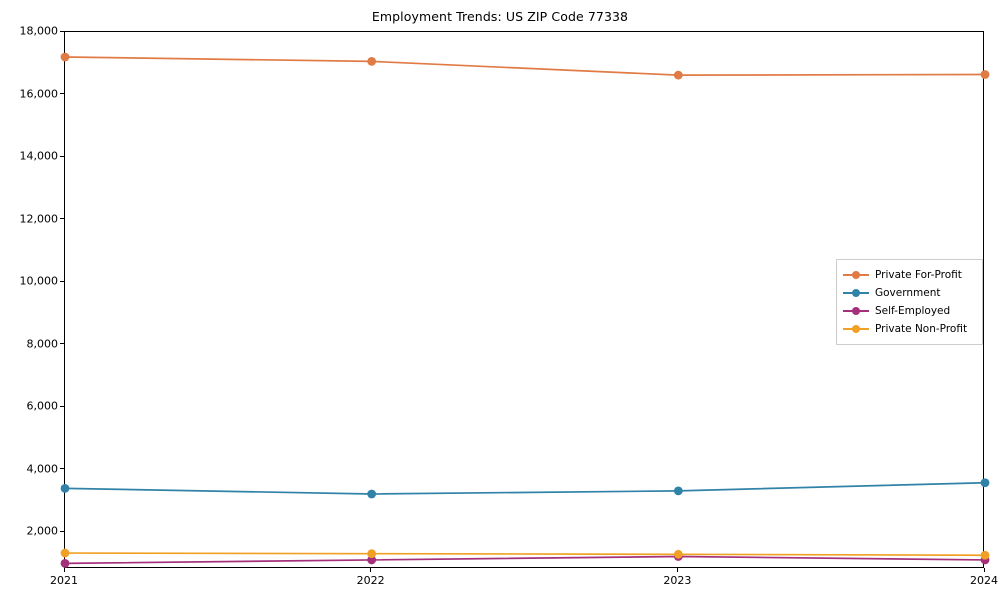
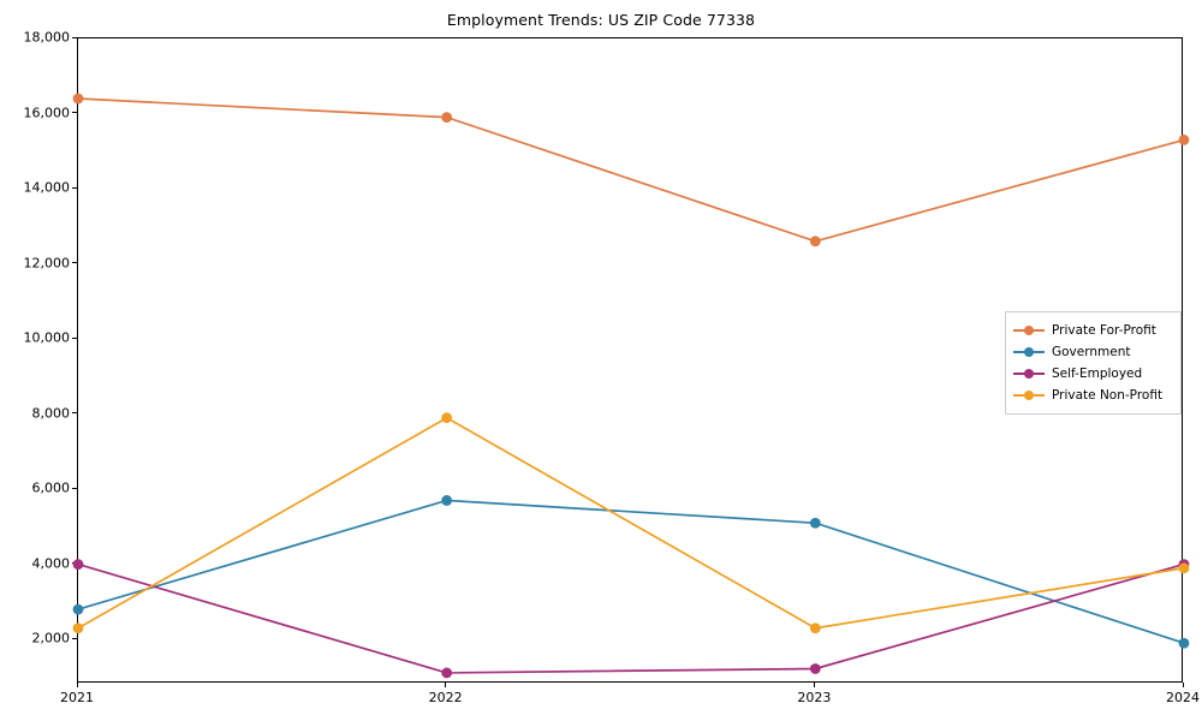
Private For-Profit/2021: 17200 -> 16400
Government/2021: 3400 -> 2800
Self-Employed/2021: 1000 -> 4000
Private Non-Profit/2021: 1300 -> 2300
Private For-Profit/2022: 17100 -> 15900
Government/2022: 3200 -> 5700
Private Non-Profit/2022: 1300 -> 7900
Private For-Profit/2023: 16600 -> 12600
Government/2023: 3300 -> 5100
Private Non-Profit/2023: 1300 -> 2300
Private For-Profit/2024: 16600 -> 15300
Government/2024: 3600 -> 1900
Self-Employed/2024: 1100 -> 4000
Private Non-Profit/2024: 1300 -> 3900
